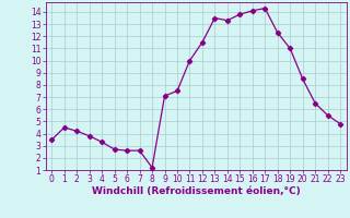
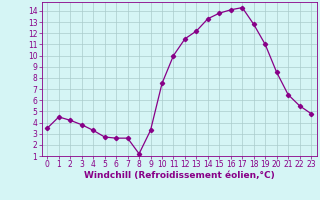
9: 7.1 -> 3.3
13: 13.5 -> 12.2
18: 12.3 -> 12.8
